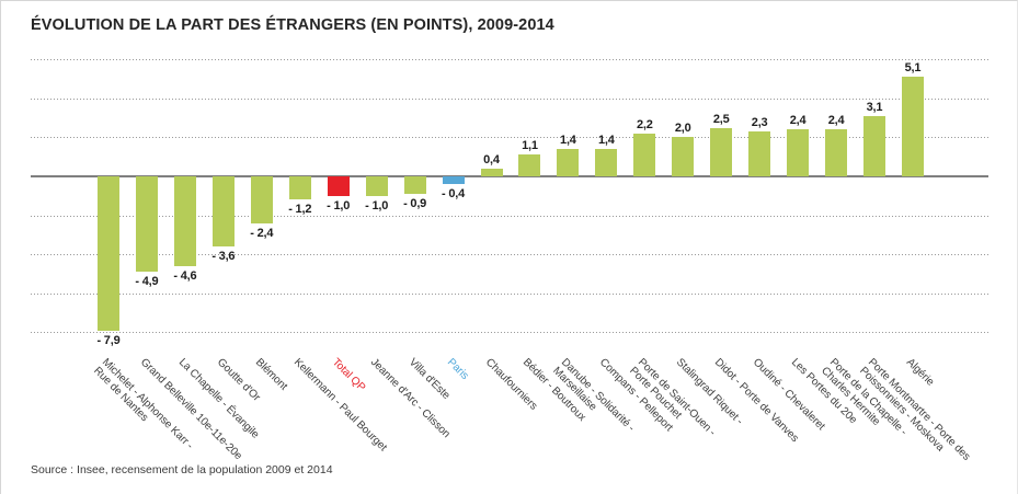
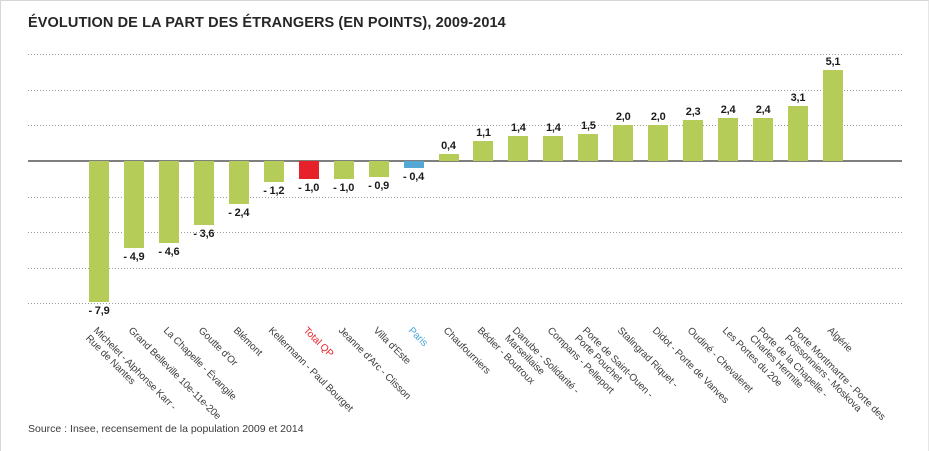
Porte de Saint-Ouen - Porte Pouchet: 2,2 -> 1,5
Didot - Porte de Vanves: 2,5 -> 2,0
